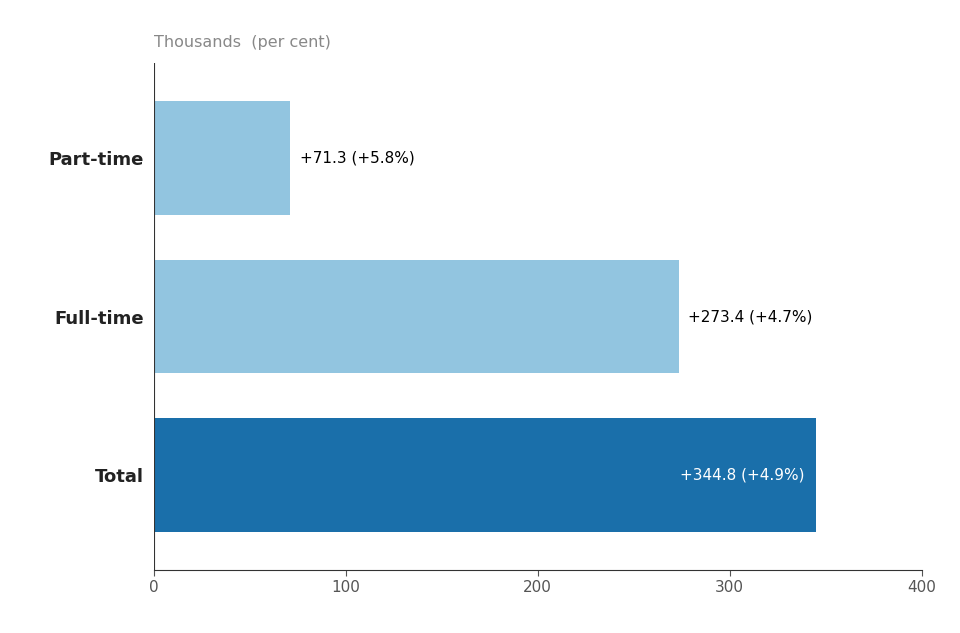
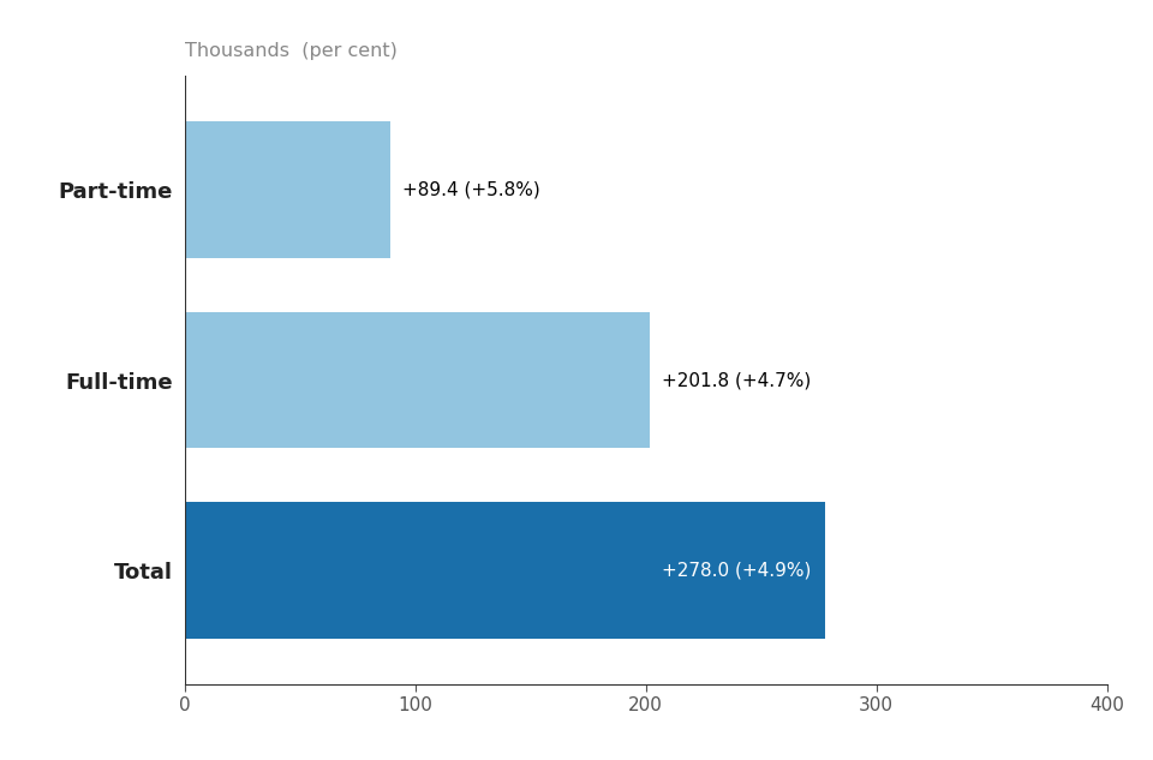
Part-time: +71.3 -> +89.4
Full-time: +273.4 -> +201.8
Total: +344.8 -> +278.0
